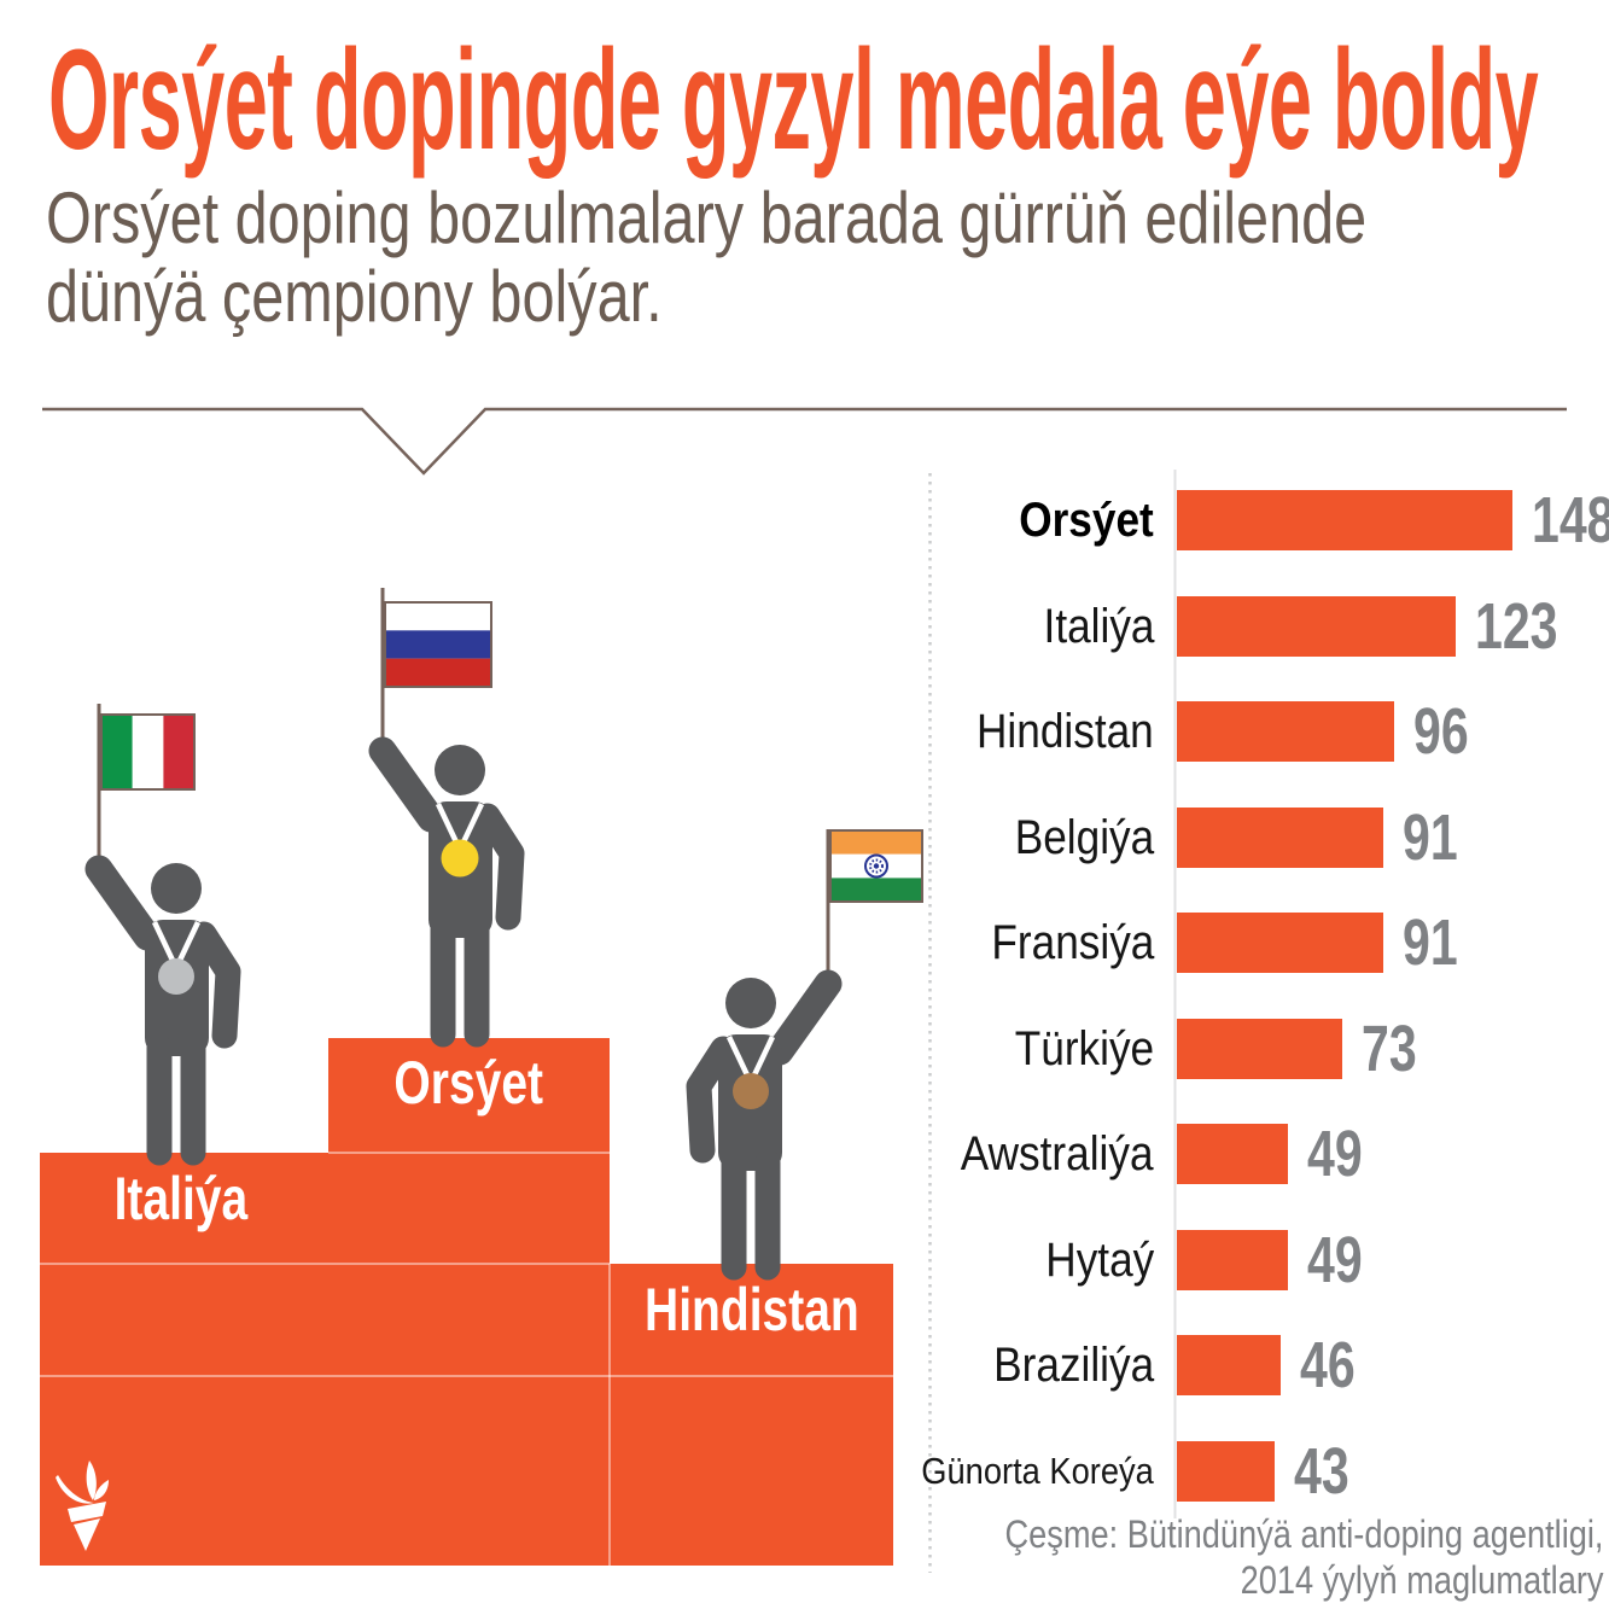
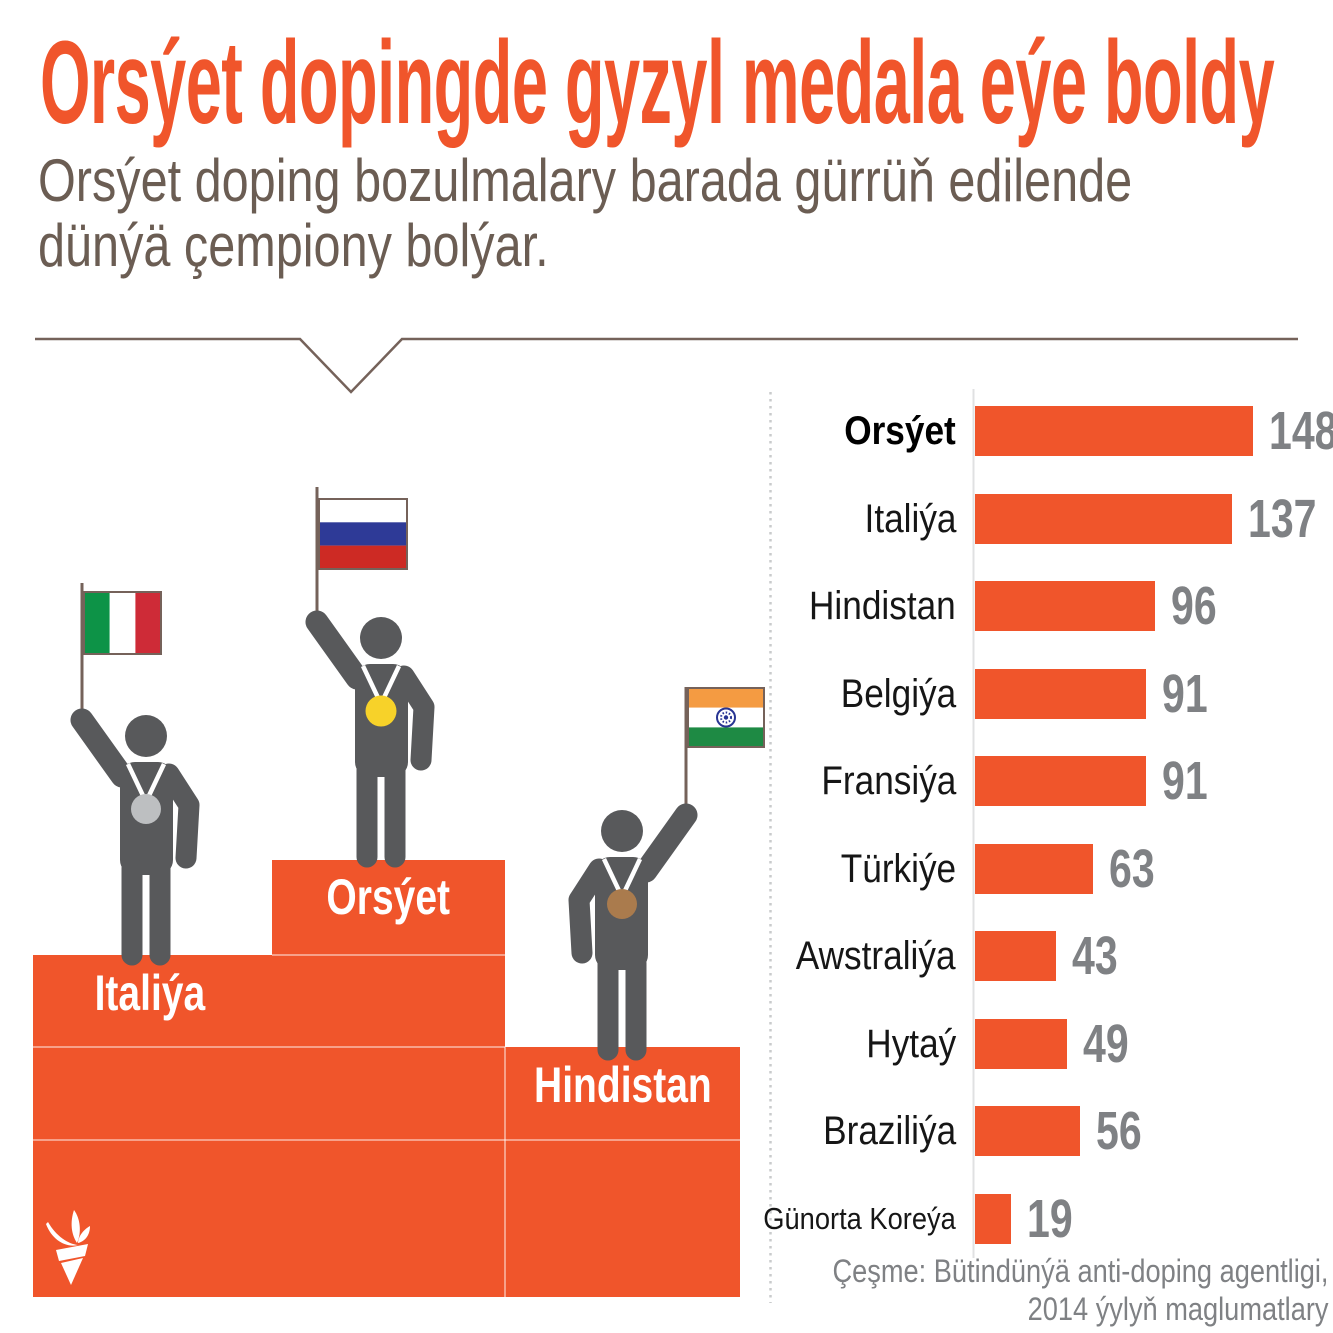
Italiýa: 123 -> 137
Türkiýe: 73 -> 63
Awstraliýa: 49 -> 43
Braziliýa: 46 -> 56
Günorta Koreýa: 43 -> 19
